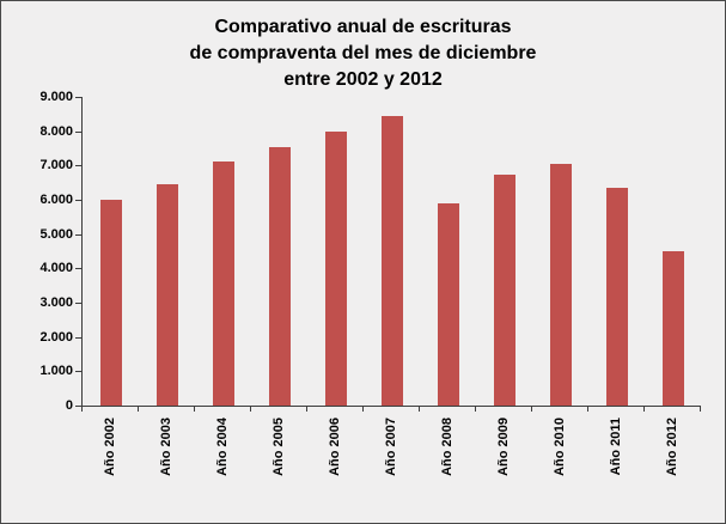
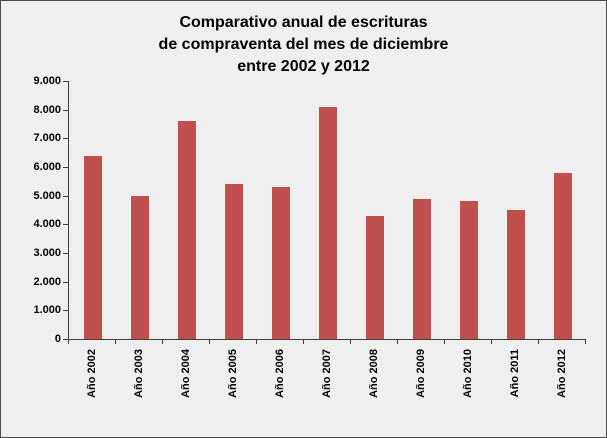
Año 2002: 6000 -> 6400
Año 2003: 6400 -> 5000
Año 2004: 7100 -> 7600
Año 2005: 7600 -> 5400
Año 2006: 8000 -> 5300
Año 2007: 8400 -> 8100
Año 2008: 5900 -> 4300
Año 2009: 6800 -> 4900
Año 2010: 7000 -> 4800
Año 2011: 6400 -> 4500
Año 2012: 4500 -> 5800
